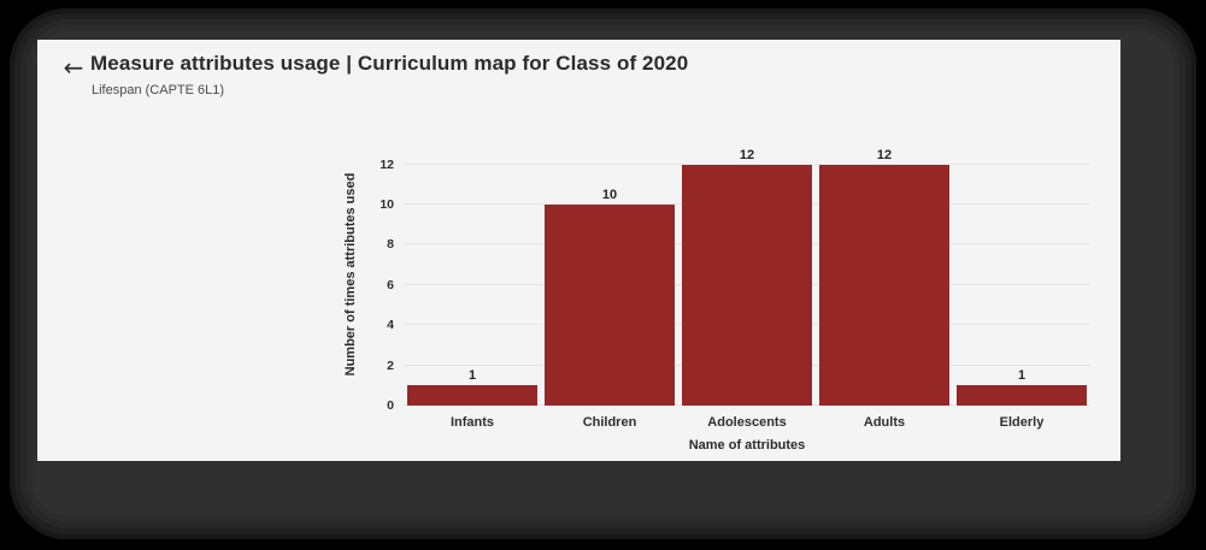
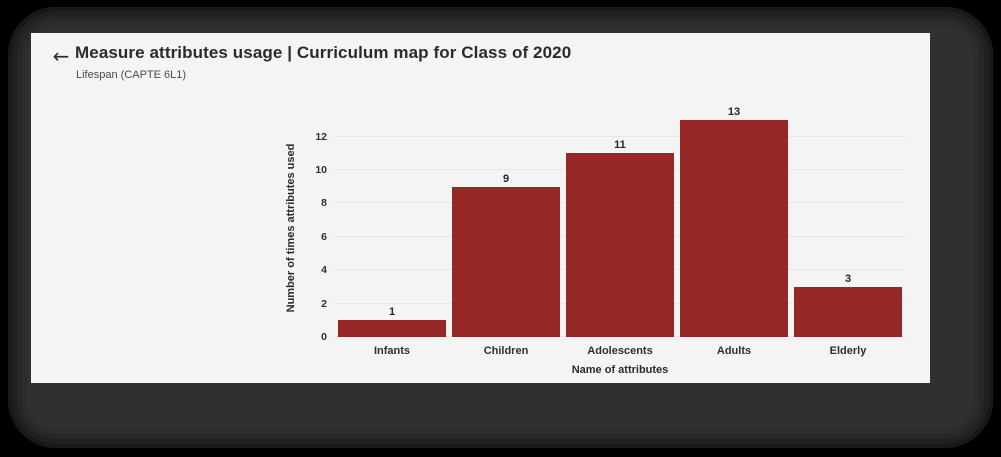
Children: 10 -> 9
Adolescents: 12 -> 11
Adults: 12 -> 13
Elderly: 1 -> 3
